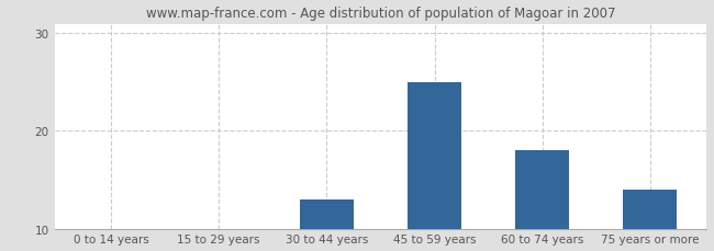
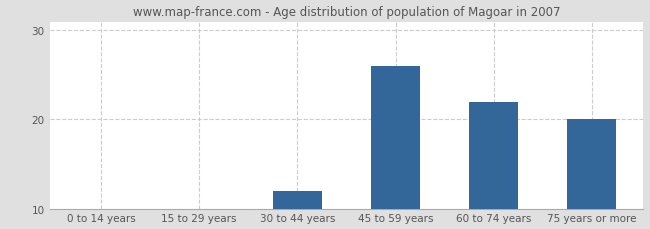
30 to 44 years: 13 -> 12
45 to 59 years: 25 -> 26
60 to 74 years: 18 -> 22
75 years or more: 14 -> 20
